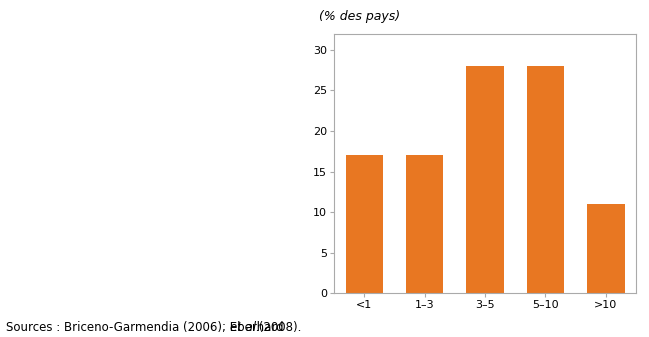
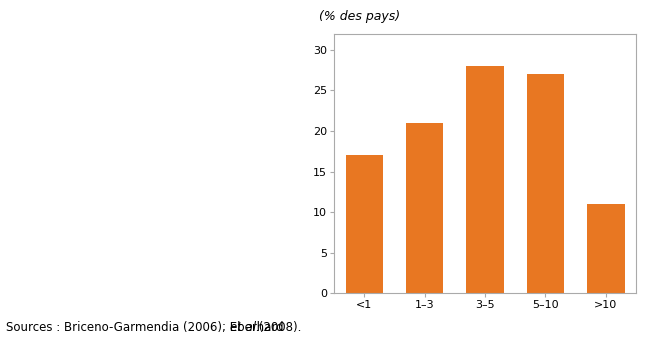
1–3: 17 -> 21
5–10: 28 -> 27
